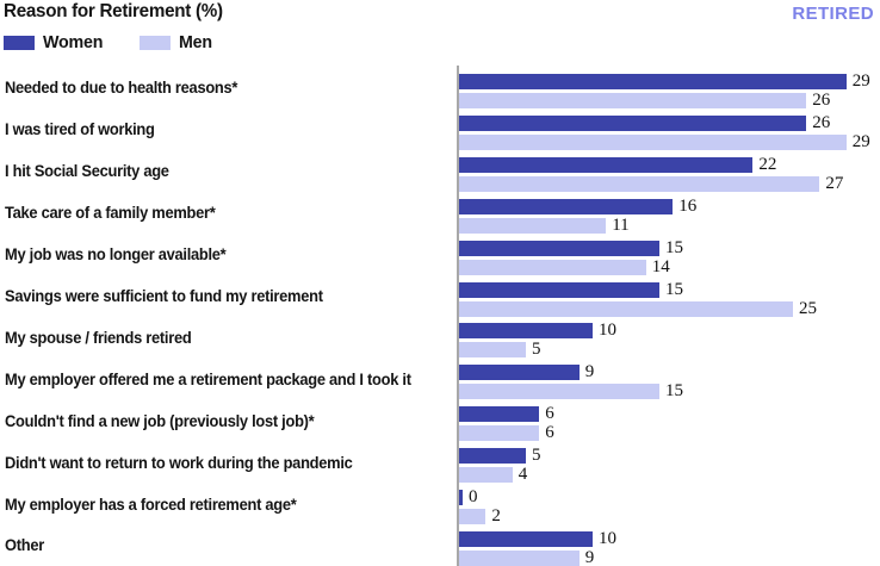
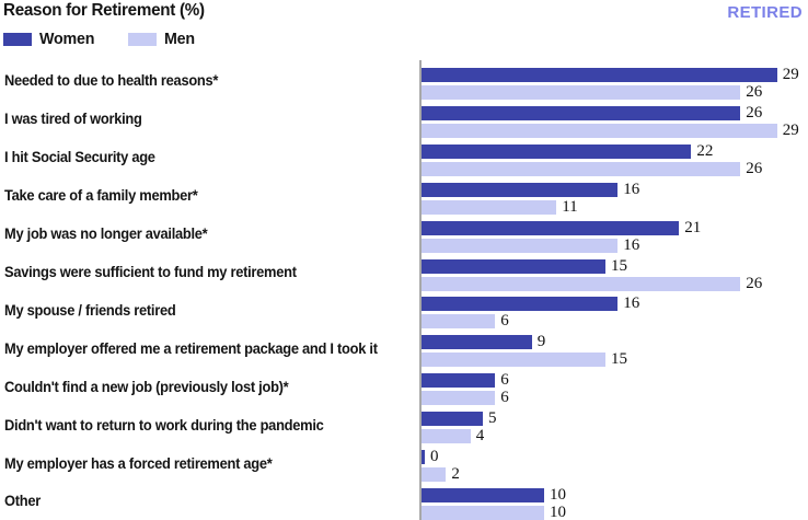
Men/I hit Social Security age: 27 -> 26
Women/My job was no longer available*: 15 -> 21
Men/My job was no longer available*: 14 -> 16
Men/Savings were sufficient to fund my retirement: 25 -> 26
Women/My spouse / friends retired: 10 -> 16
Men/My spouse / friends retired: 5 -> 6
Men/Other: 9 -> 10
